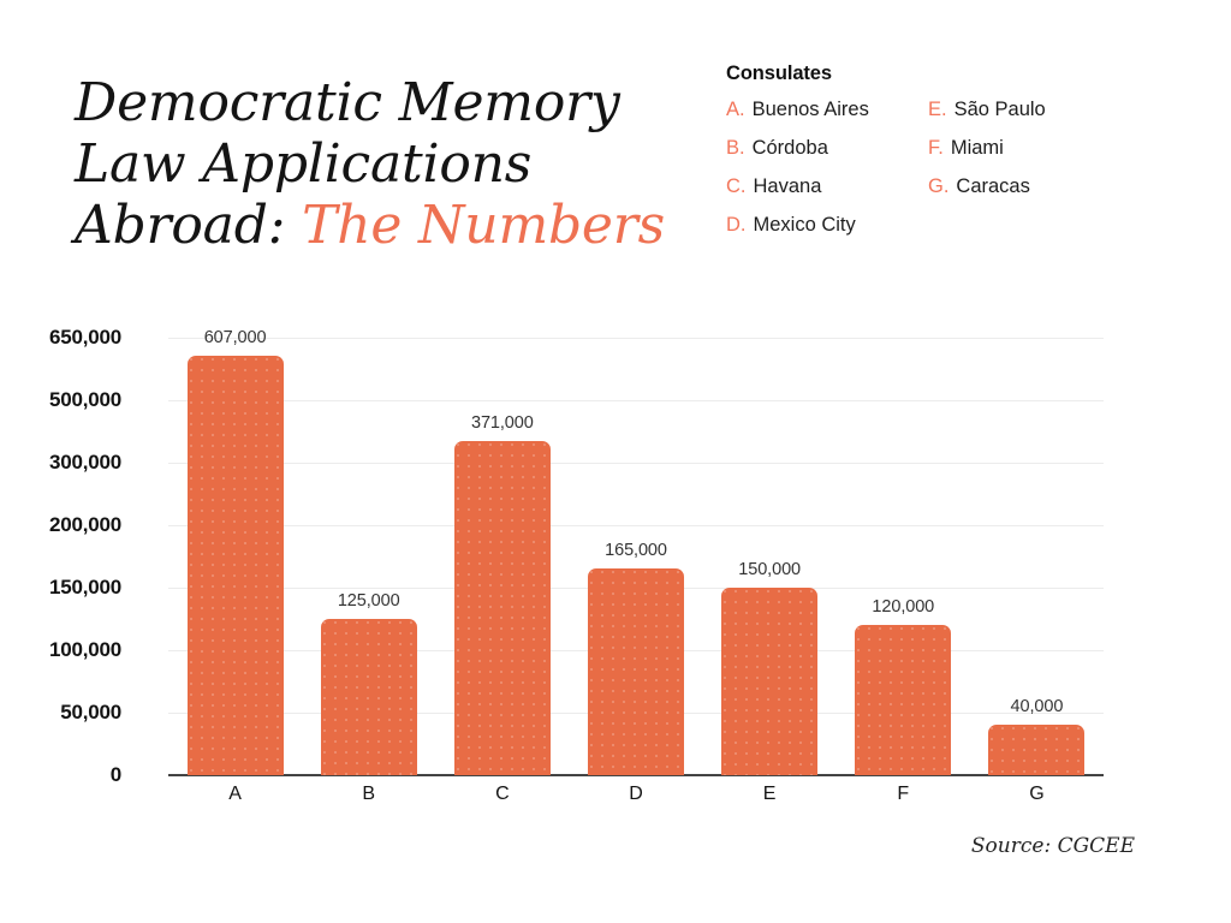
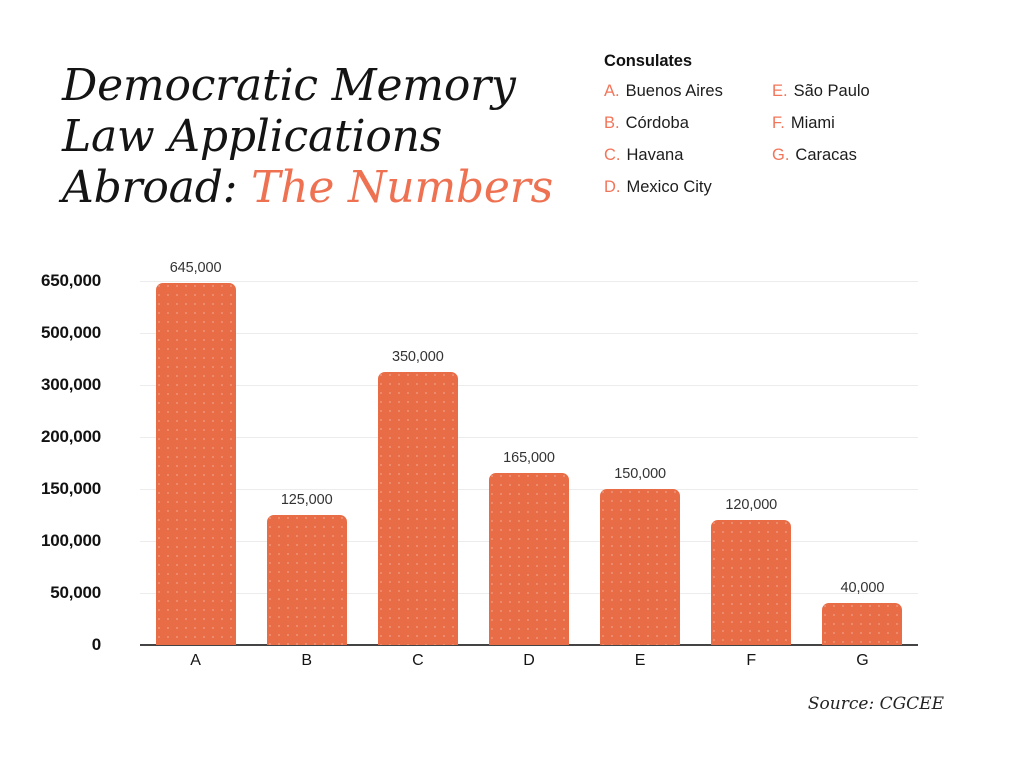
A: 607,000 -> 645,000
C: 371,000 -> 350,000
